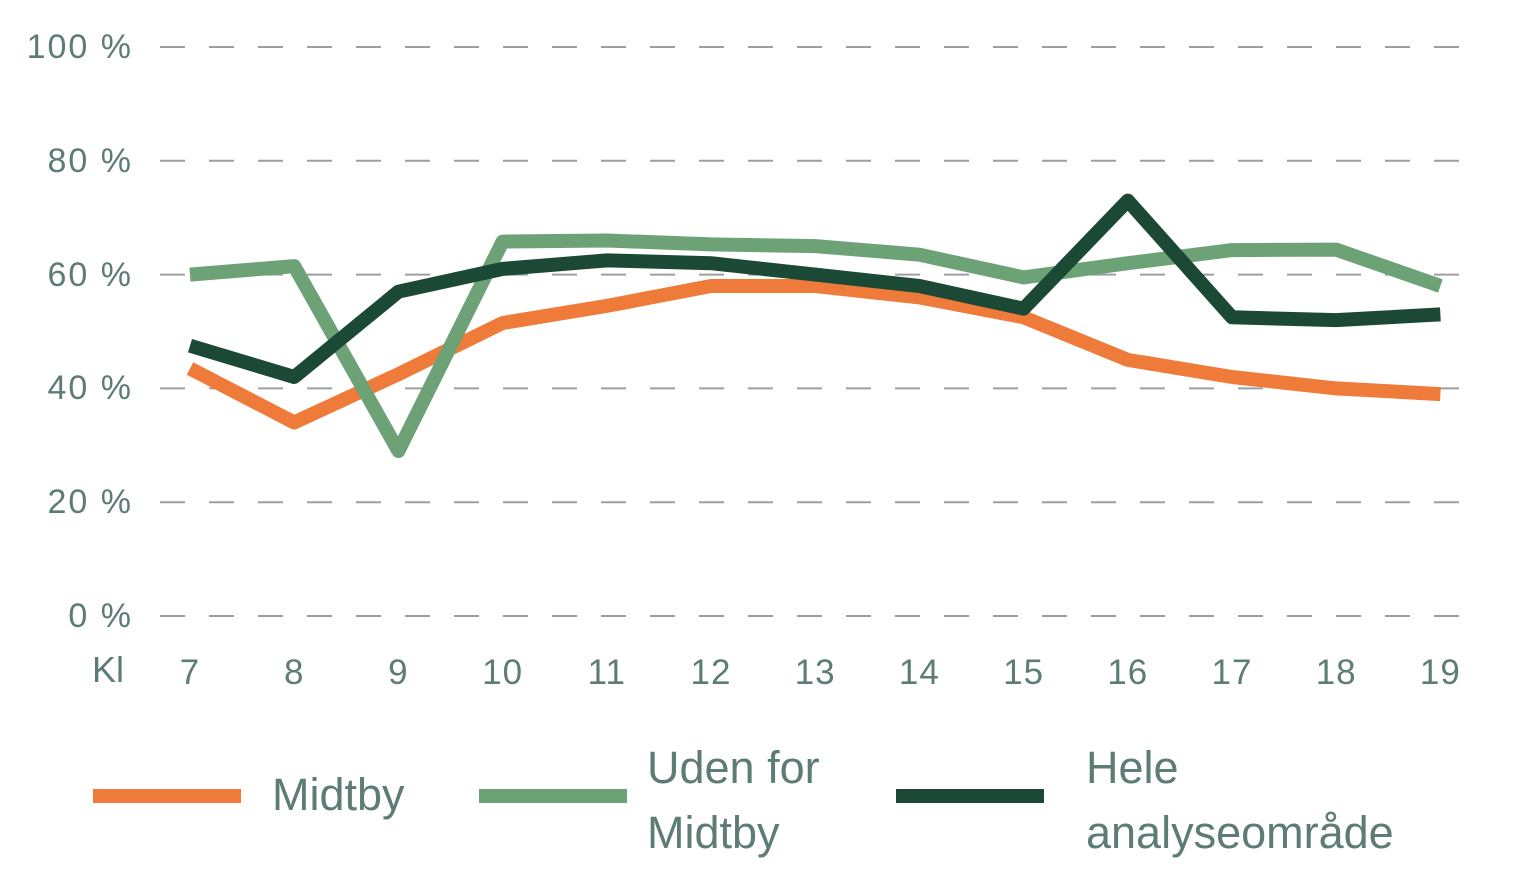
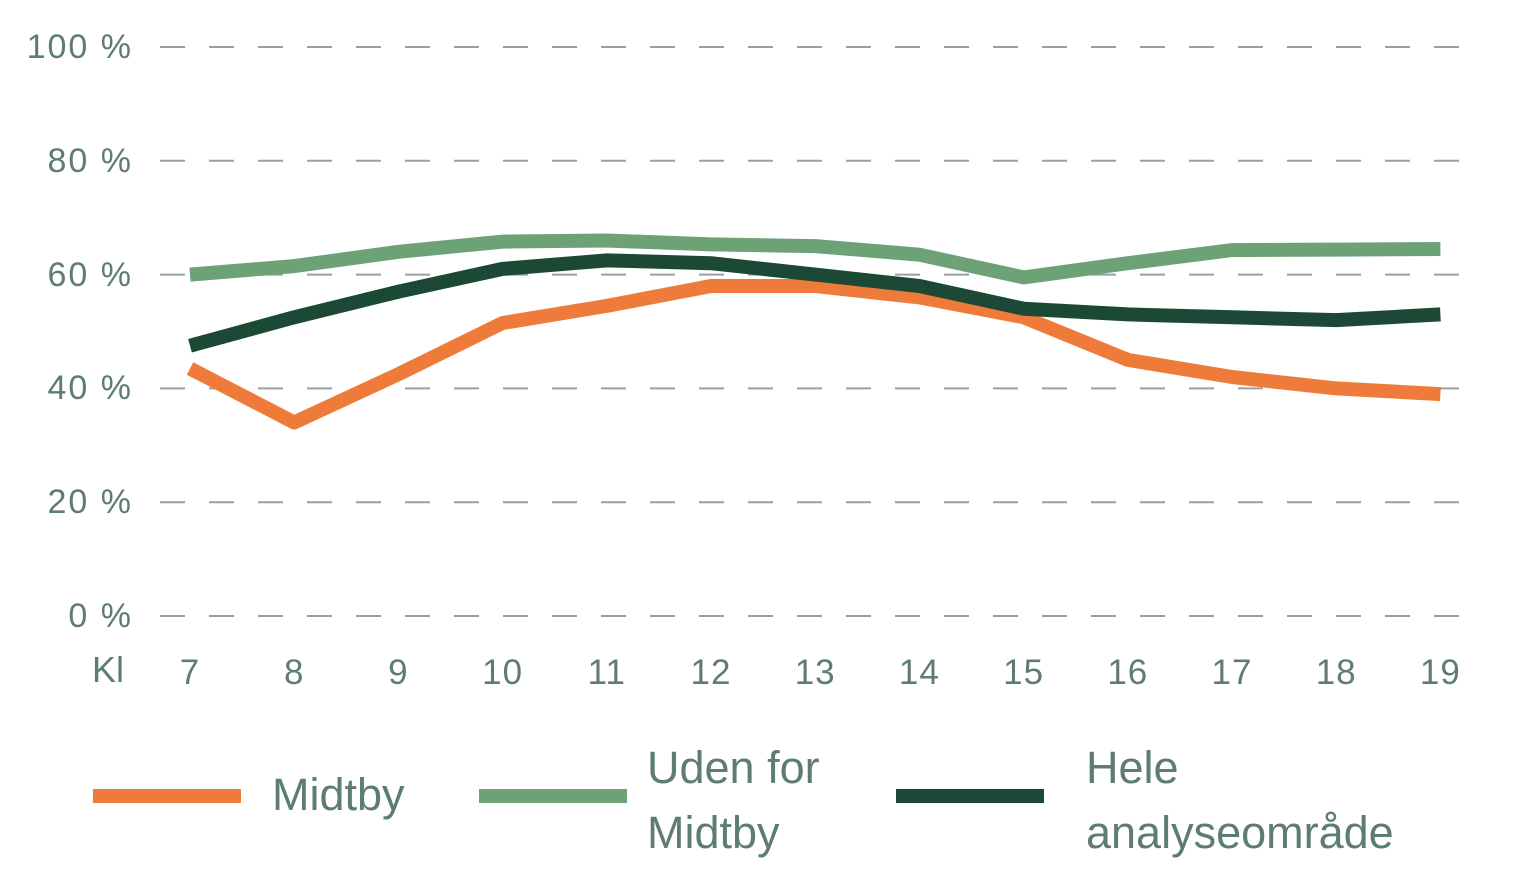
Hele analyseområde/8: 42% -> 52%
Uden for Midtby/9: 29% -> 64%
Hele analyseområde/16: 73% -> 53%
Uden for Midtby/19: 58% -> 64%
